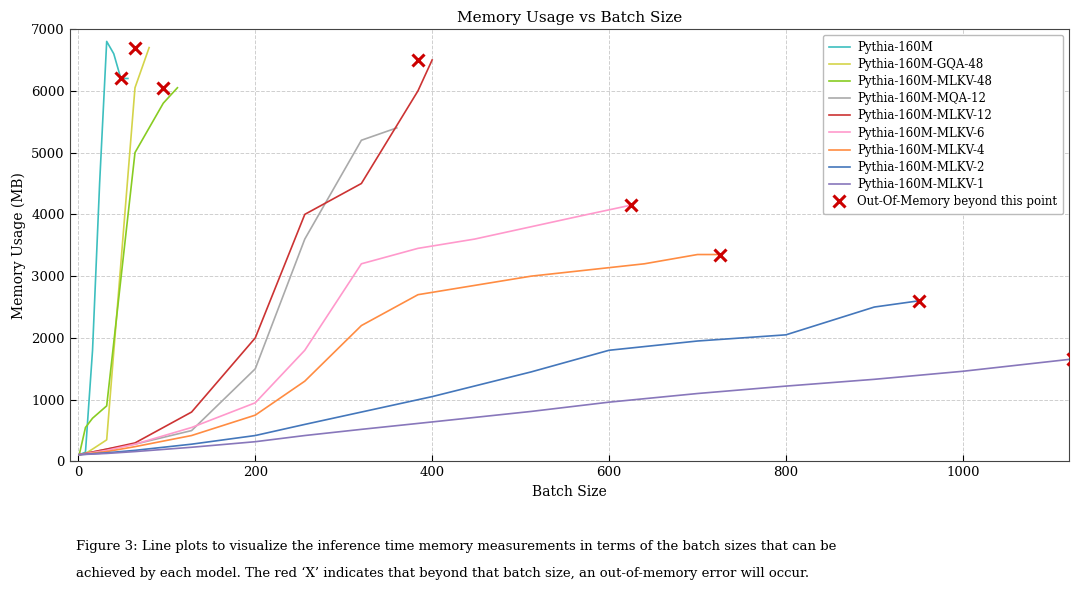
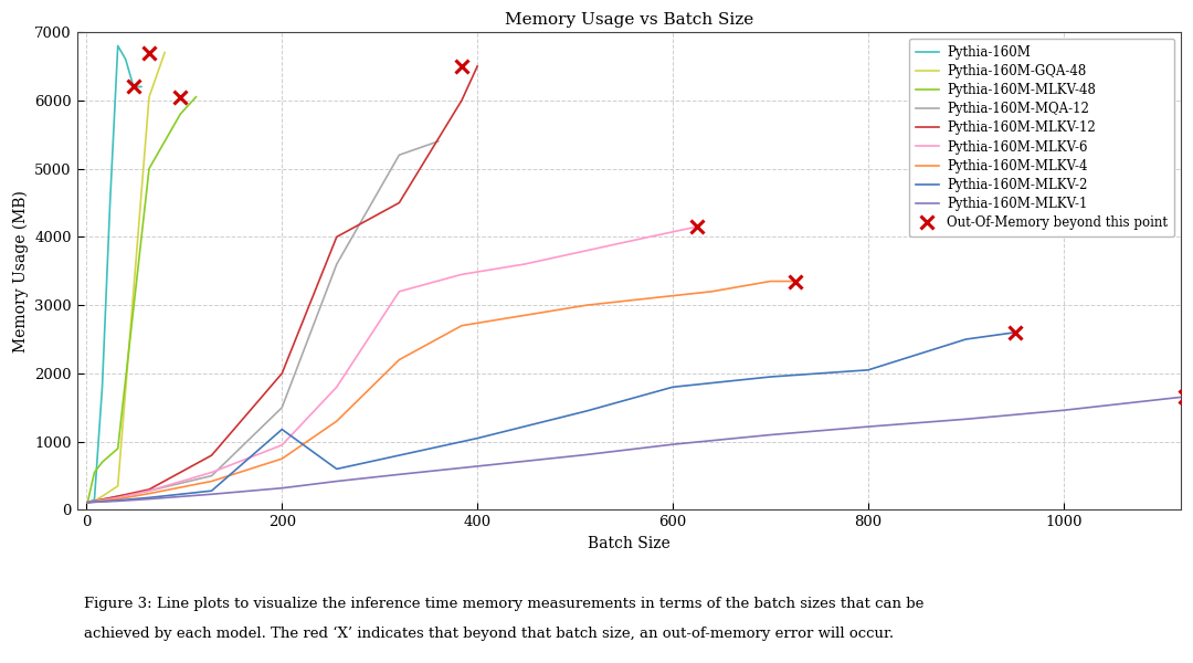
Pythia-160M-MLKV-2/200: 420 -> 1180
